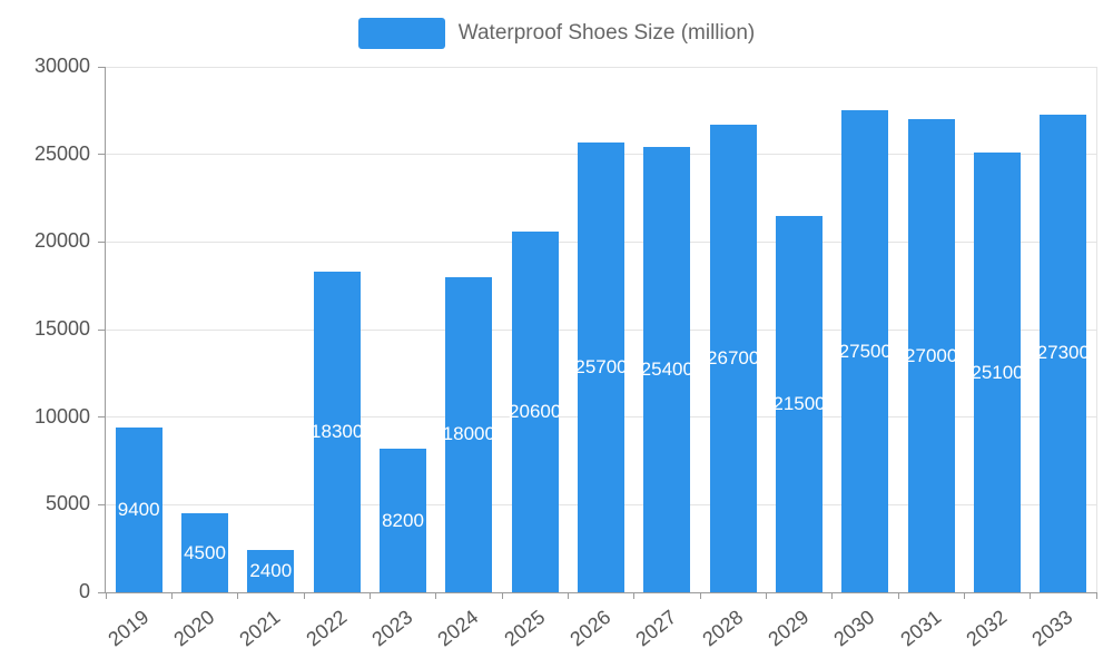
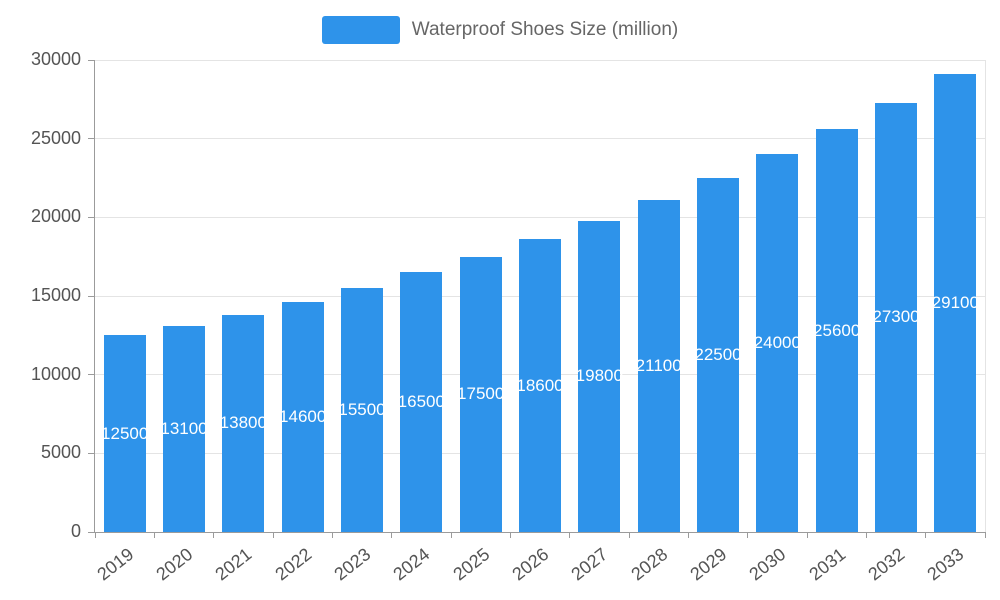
2019: 9400 -> 12500
2020: 4500 -> 13100
2021: 2400 -> 13800
2022: 18300 -> 14600
2023: 8200 -> 15500
2024: 18000 -> 16500
2025: 20600 -> 17500
2026: 25700 -> 18600
2027: 25400 -> 19800
2028: 26700 -> 21100
2029: 21500 -> 22500
2030: 27500 -> 24000
2031: 27000 -> 25600
2032: 25100 -> 27300
2033: 27300 -> 29100
